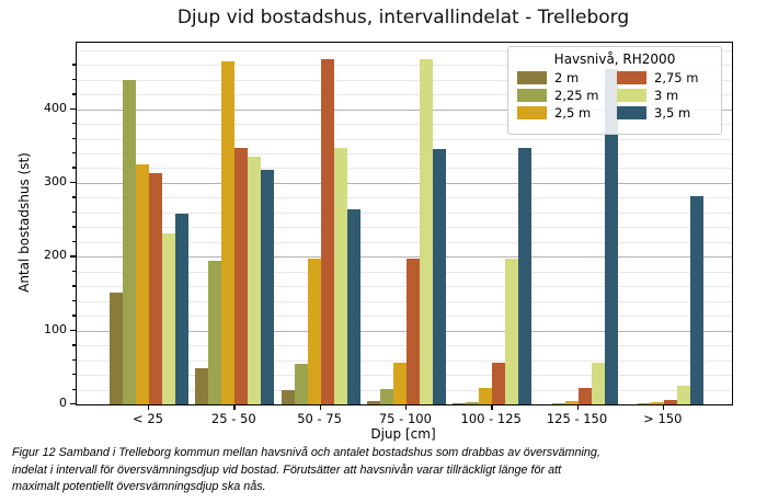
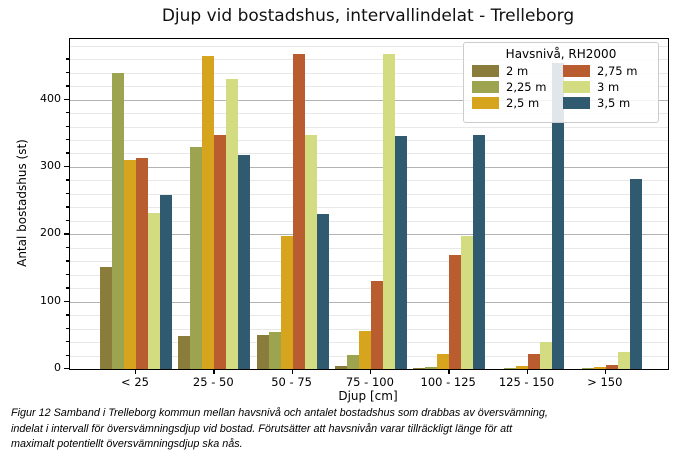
2,5 m/< 25: 320 -> 310
2,25 m/25 - 50: 190 -> 330
3 m/25 - 50: 340 -> 430
2 m/50 - 75: 20 -> 50
3,5 m/50 - 75: 260 -> 230
2,75 m/75 - 100: 200 -> 130
2,75 m/100 - 125: 60 -> 170
3 m/125 - 150: 60 -> 40
